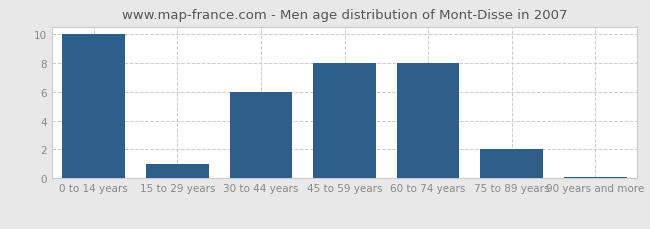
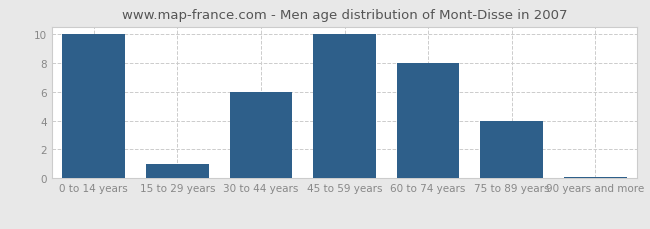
45 to 59 years: 8.0 -> 10.0
75 to 89 years: 2.0 -> 4.0
